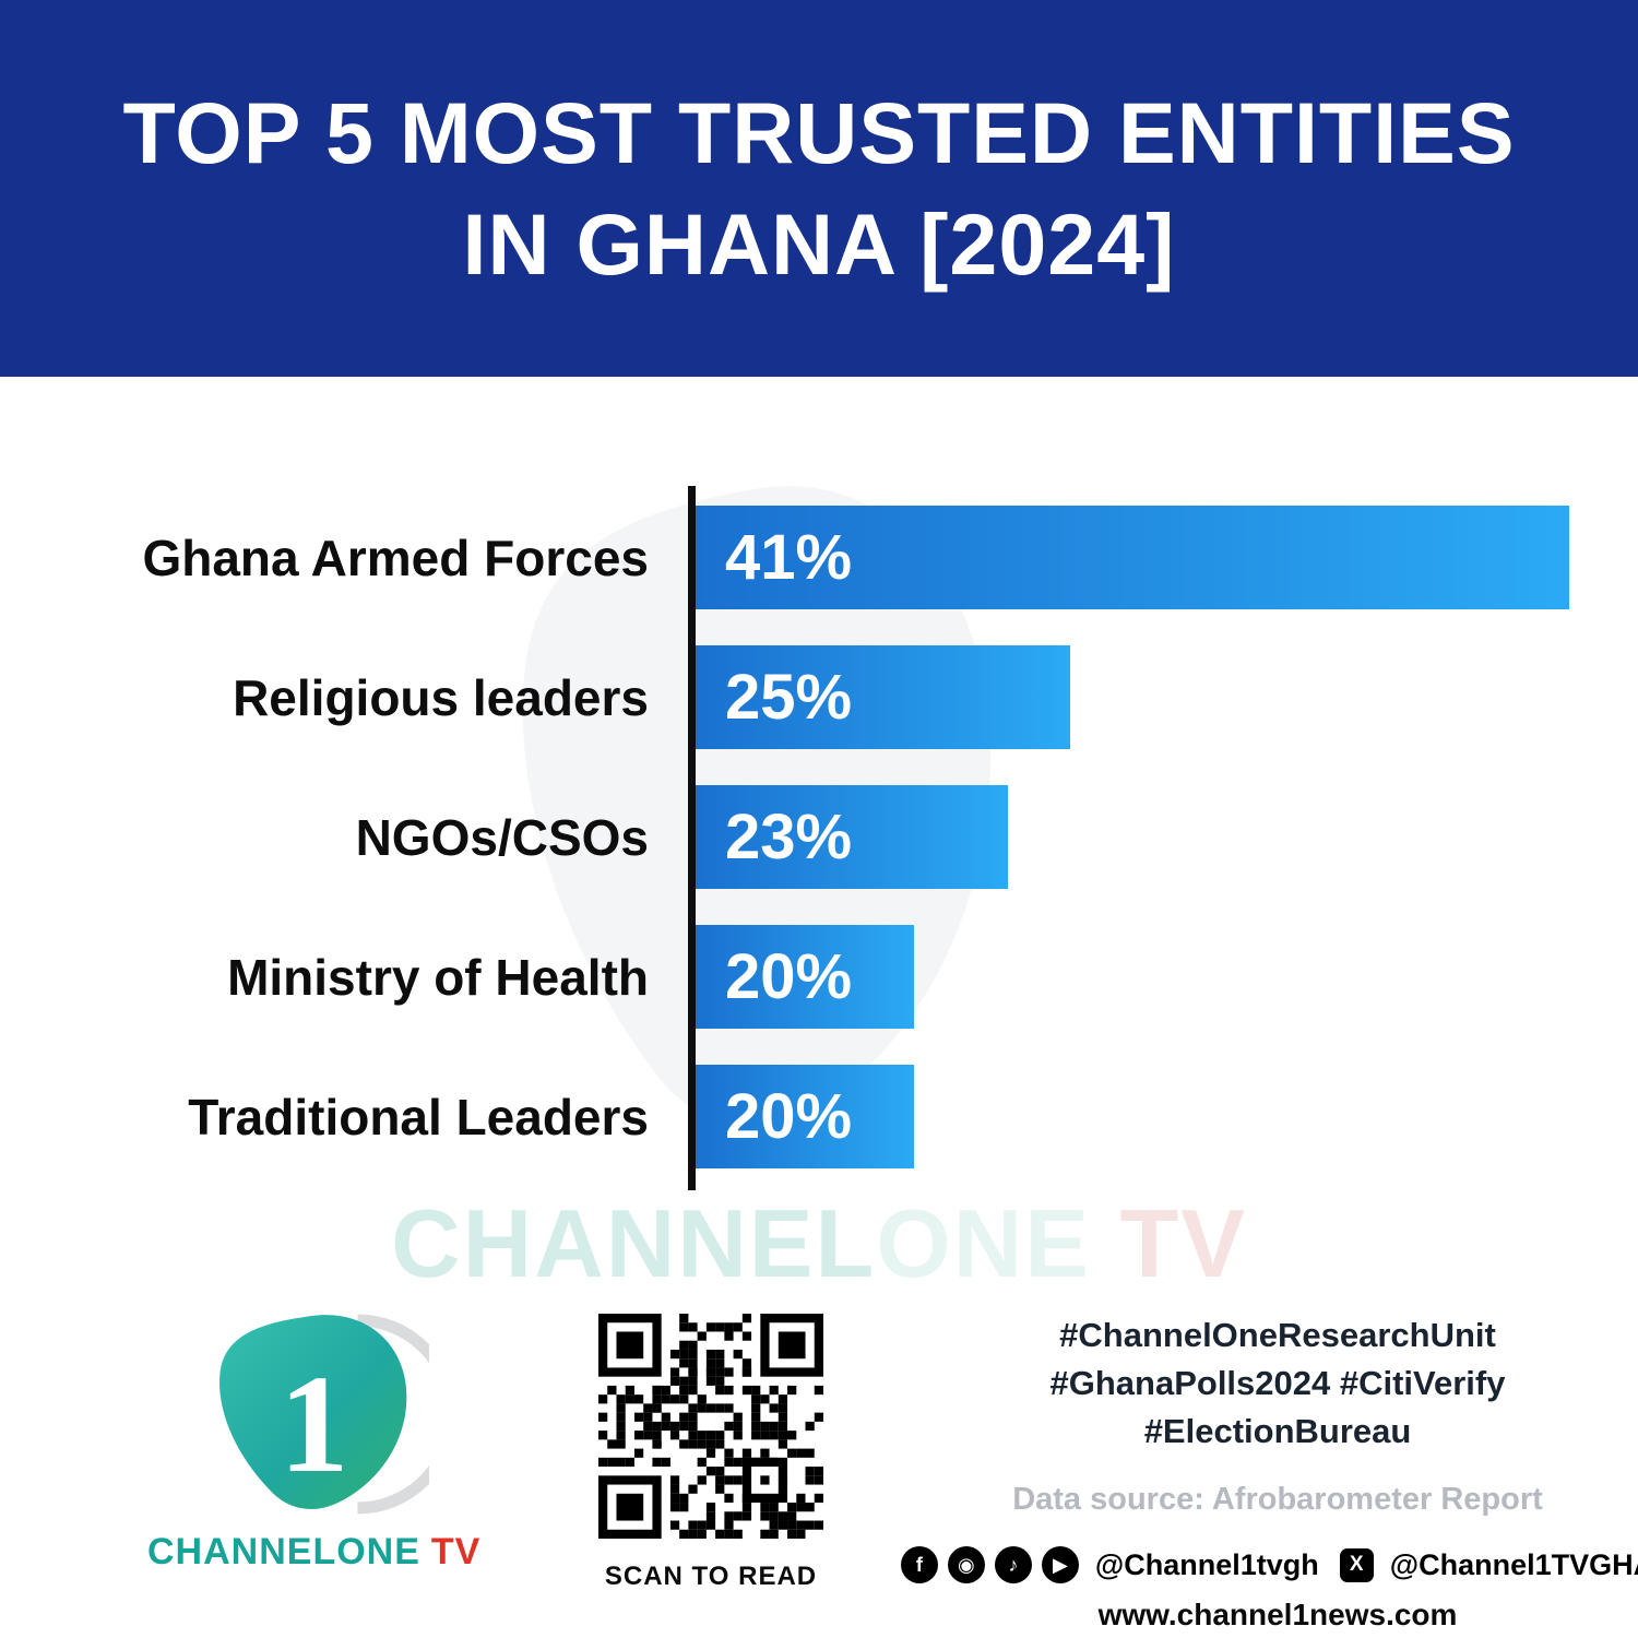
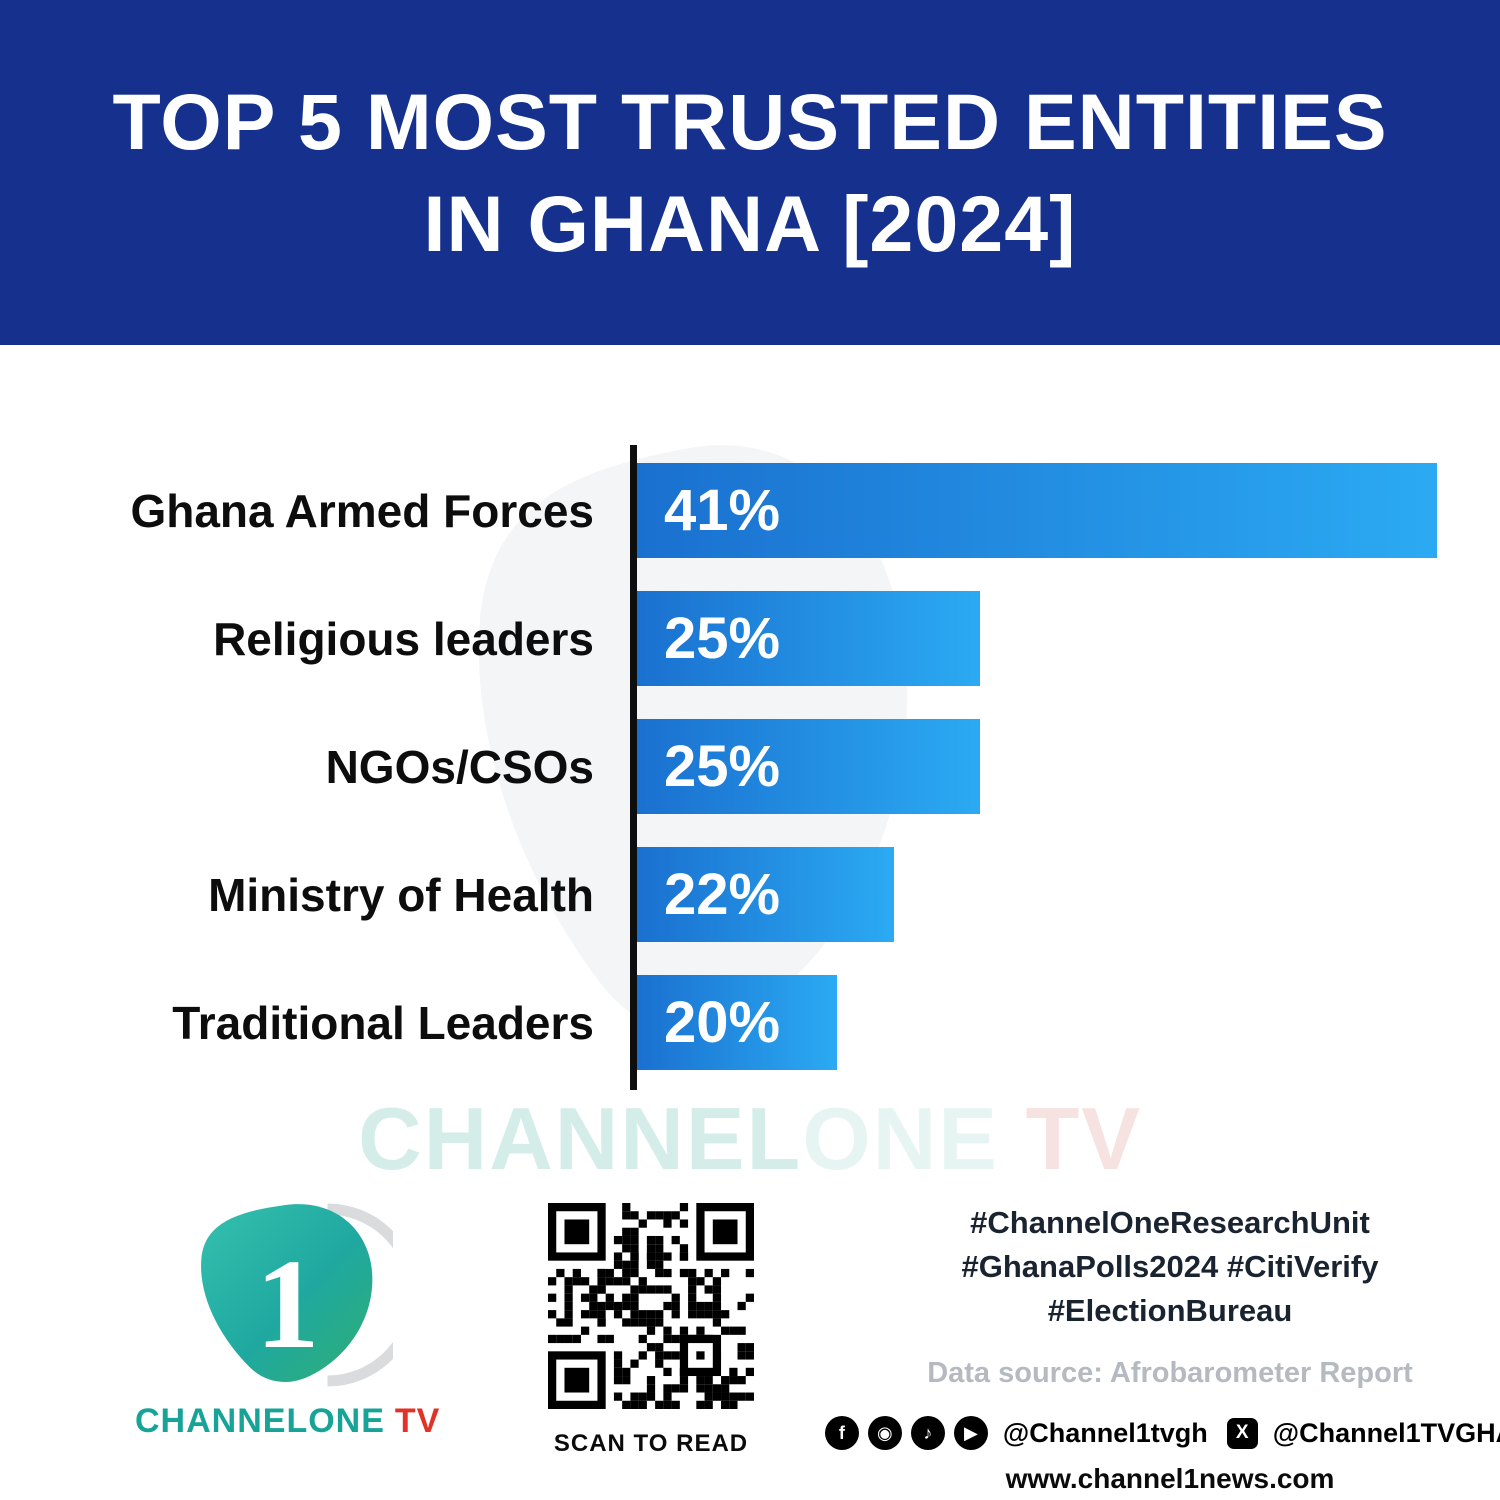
NGOs/CSOs: 23% -> 25%
Ministry of Health: 20% -> 22%
